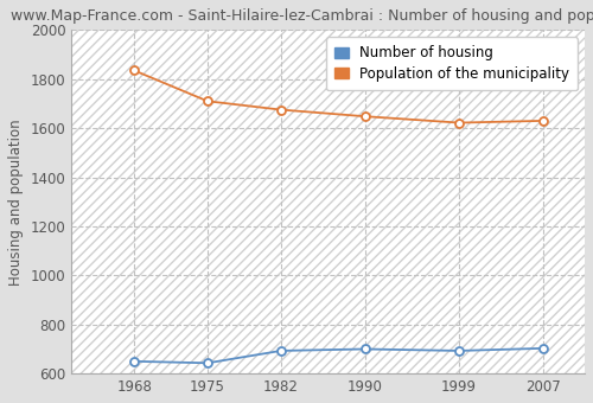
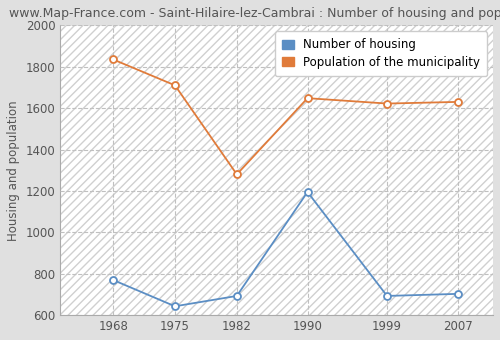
Number of housing/1968: 650 -> 770
Population of the municipality/1982: 1675 -> 1280
Number of housing/1990: 700 -> 1195
